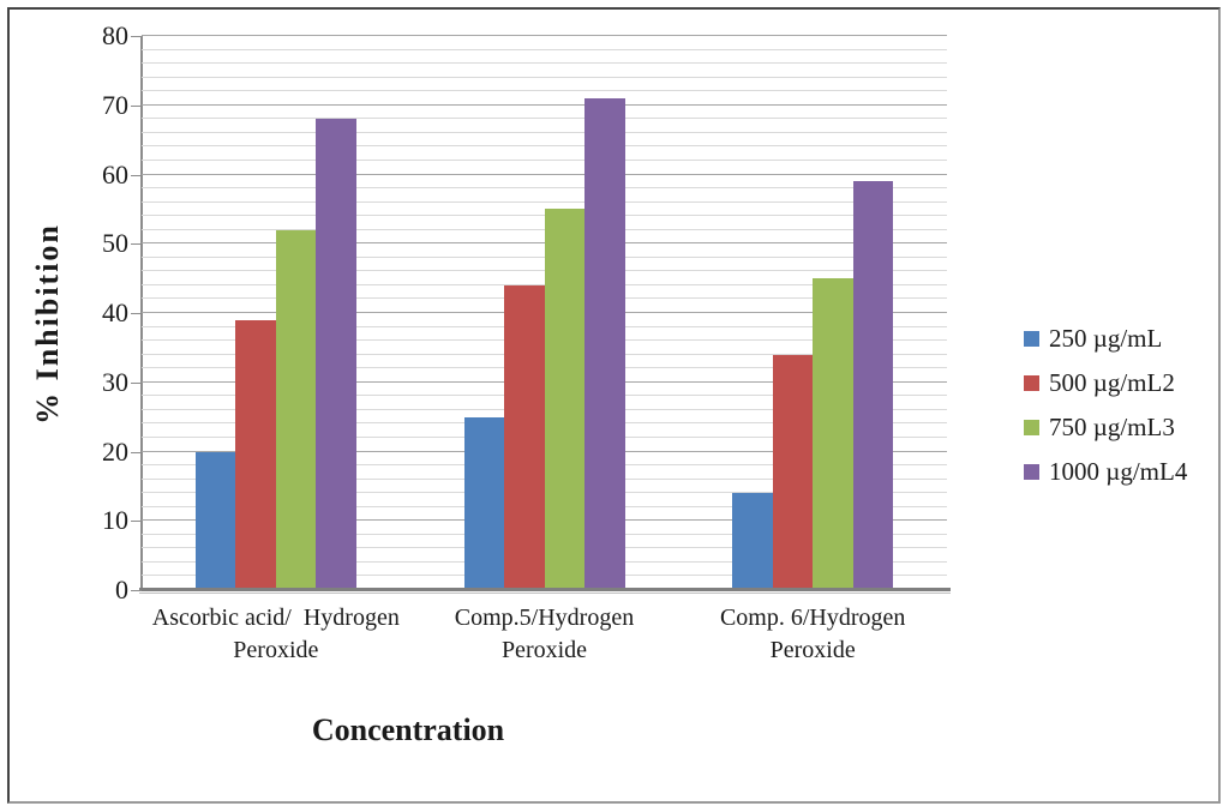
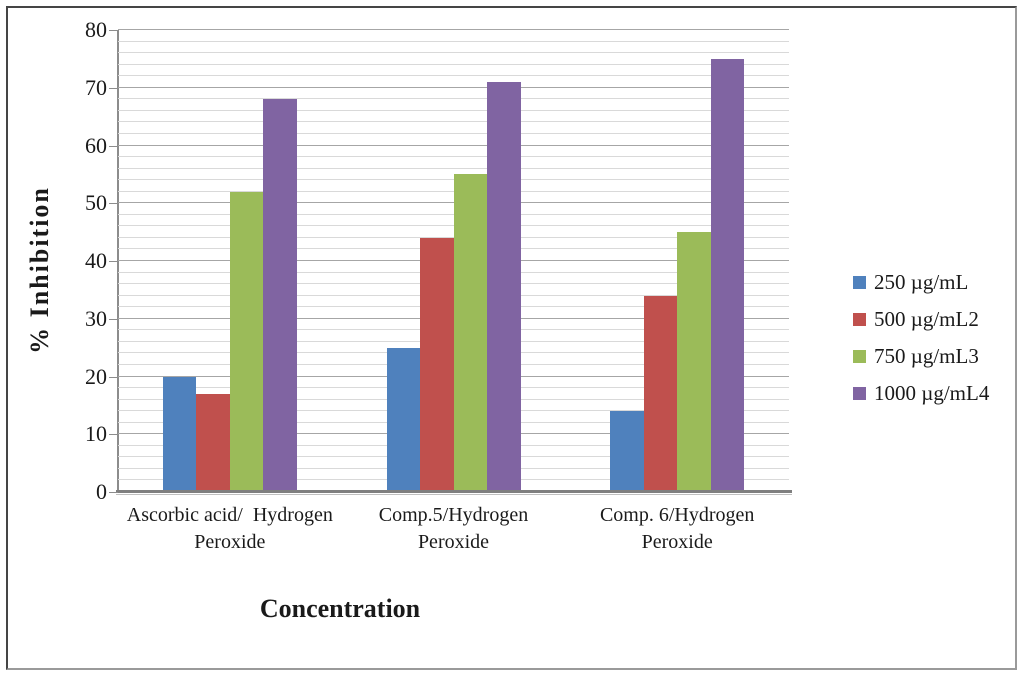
500 µg/mL2/Ascorbic acid/ Hydrogen Peroxide: 39 -> 17
1000 µg/mL4/Comp. 6/Hydrogen Peroxide: 59 -> 75
